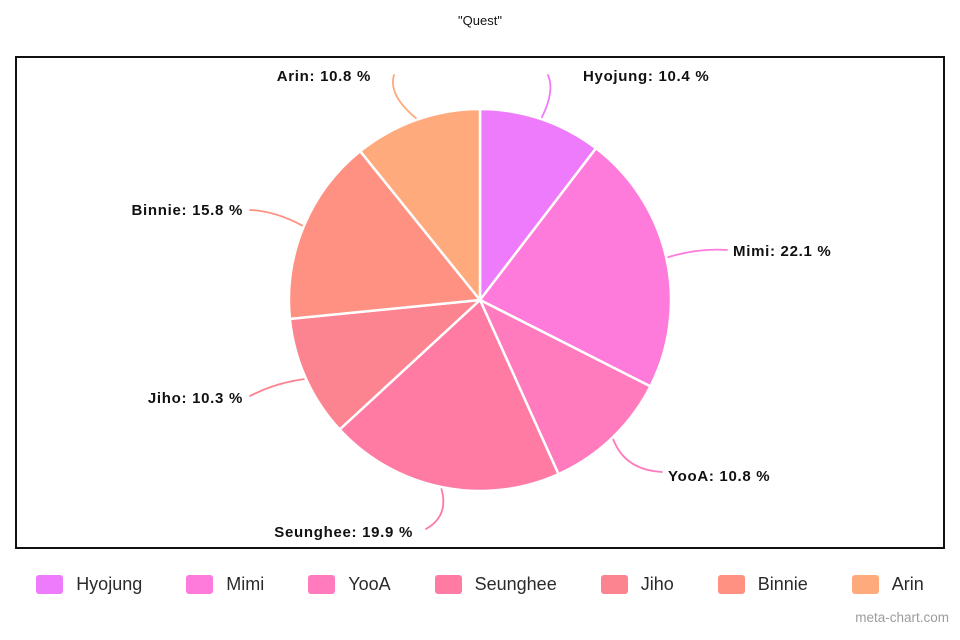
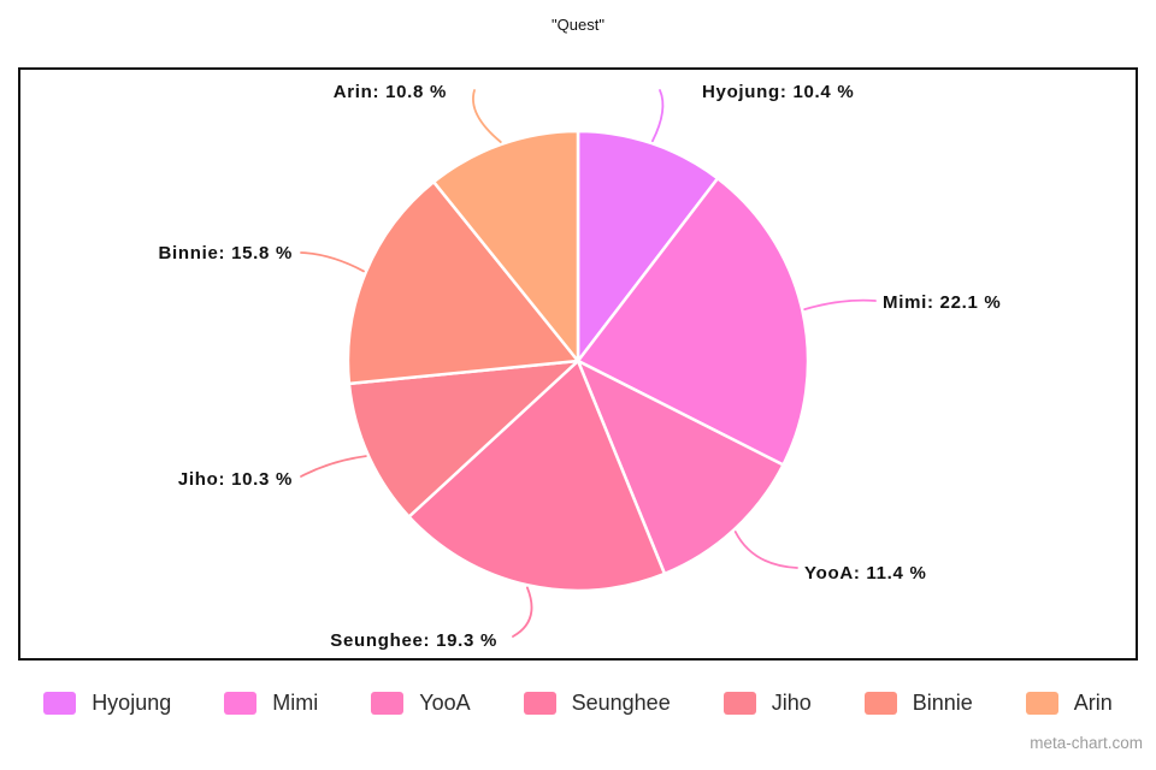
YooA: 10.8 -> 11.4
Seunghee: 19.9 -> 19.3
